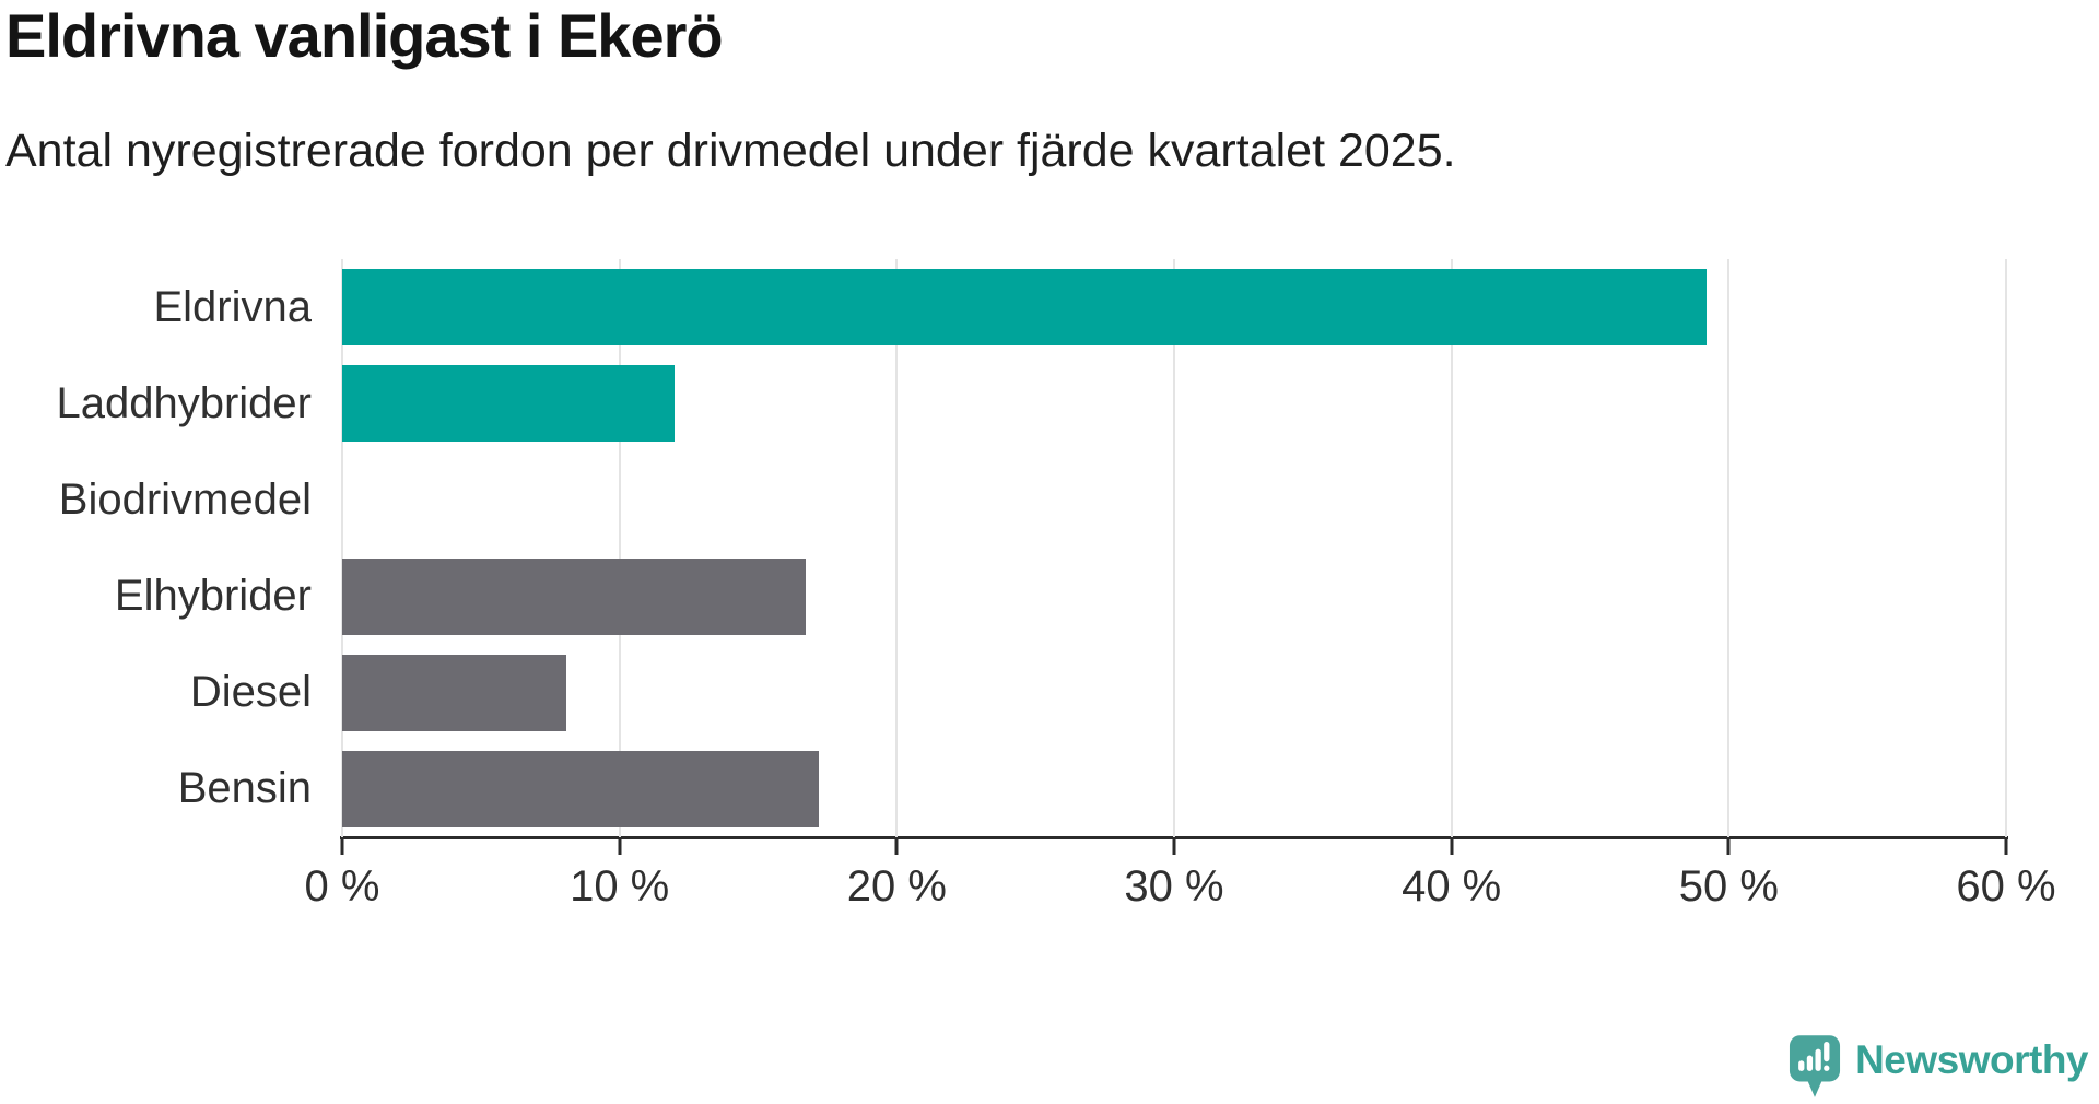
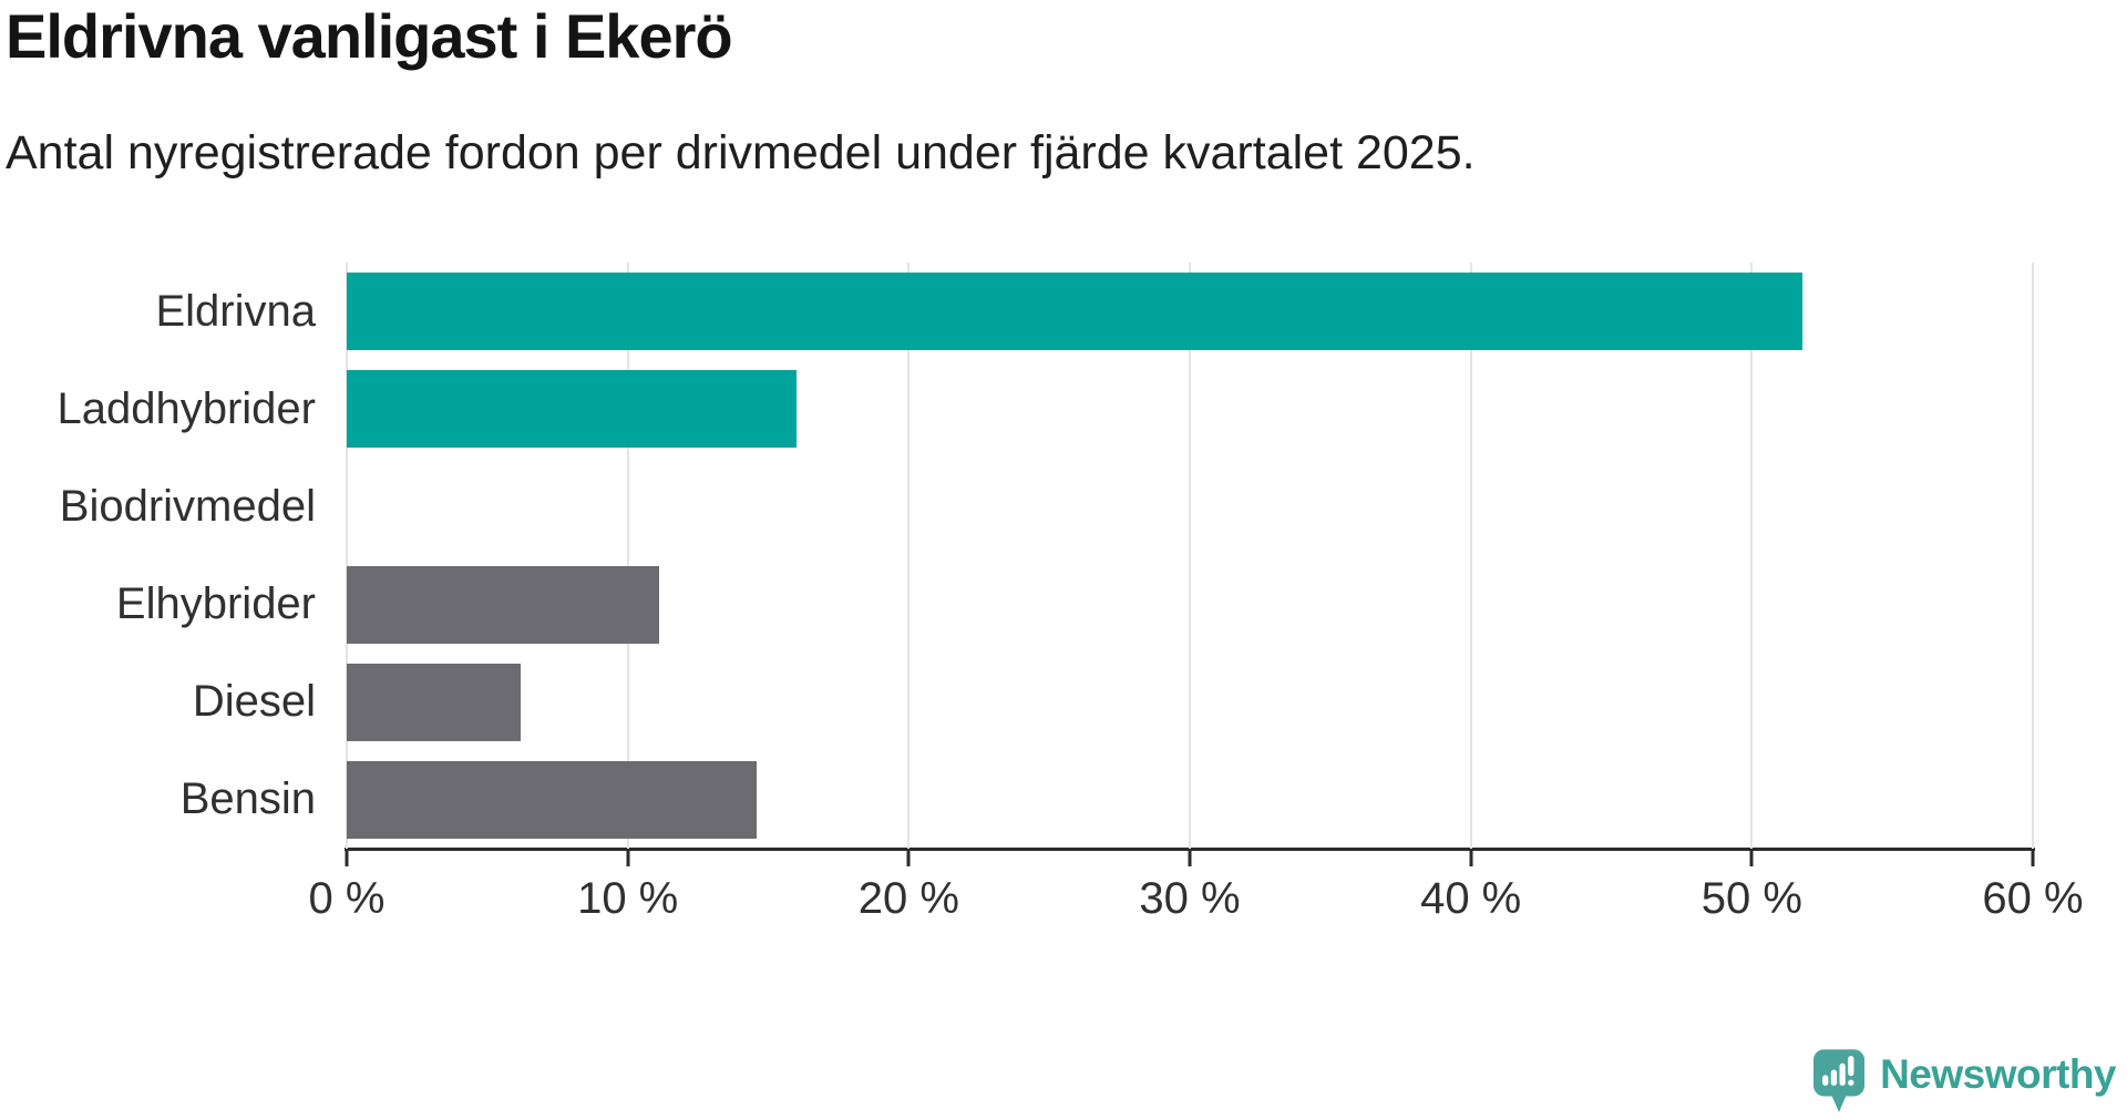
Eldrivna: 49.2% -> 51.8%
Laddhybrider: 12.0% -> 16.0%
Elhybrider: 16.7% -> 11.1%
Diesel: 8.1% -> 6.2%
Bensin: 17.2% -> 14.6%
